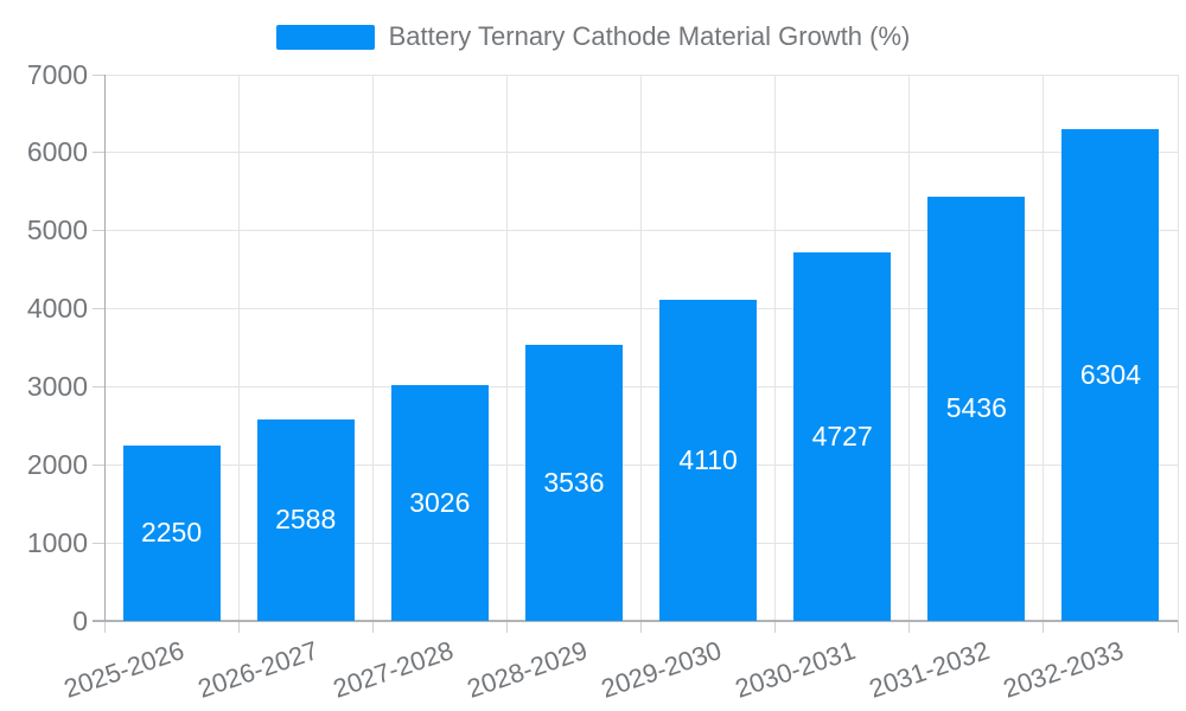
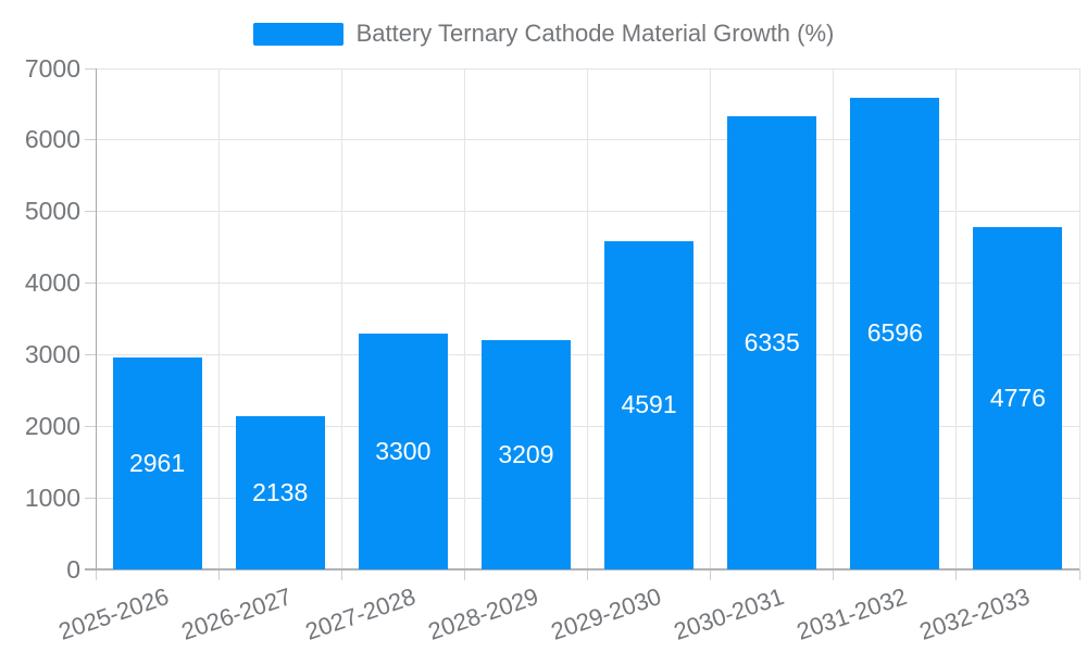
2025-2026: 2250 -> 2961
2026-2027: 2588 -> 2138
2027-2028: 3026 -> 3300
2028-2029: 3536 -> 3209
2029-2030: 4110 -> 4591
2030-2031: 4727 -> 6335
2031-2032: 5436 -> 6596
2032-2033: 6304 -> 4776
